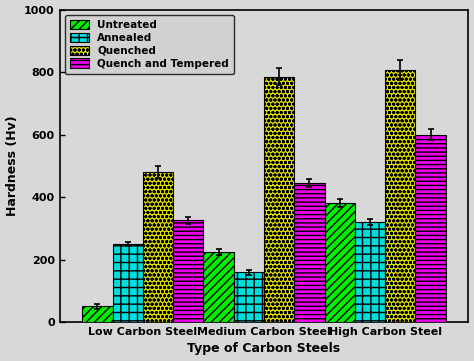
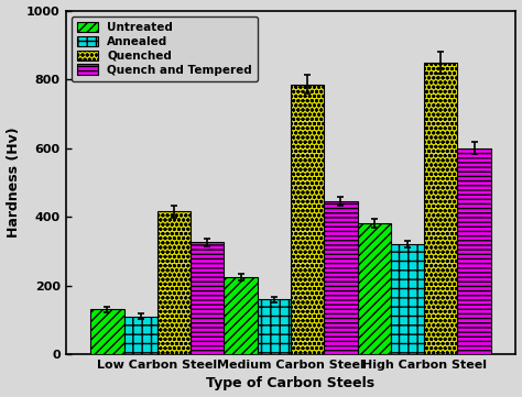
Untreated/Low Carbon Steel: 50 -> 130
Annealed/Low Carbon Steel: 250 -> 110
Quenched/Low Carbon Steel: 480 -> 415
Quenched/High Carbon Steel: 805 -> 848
